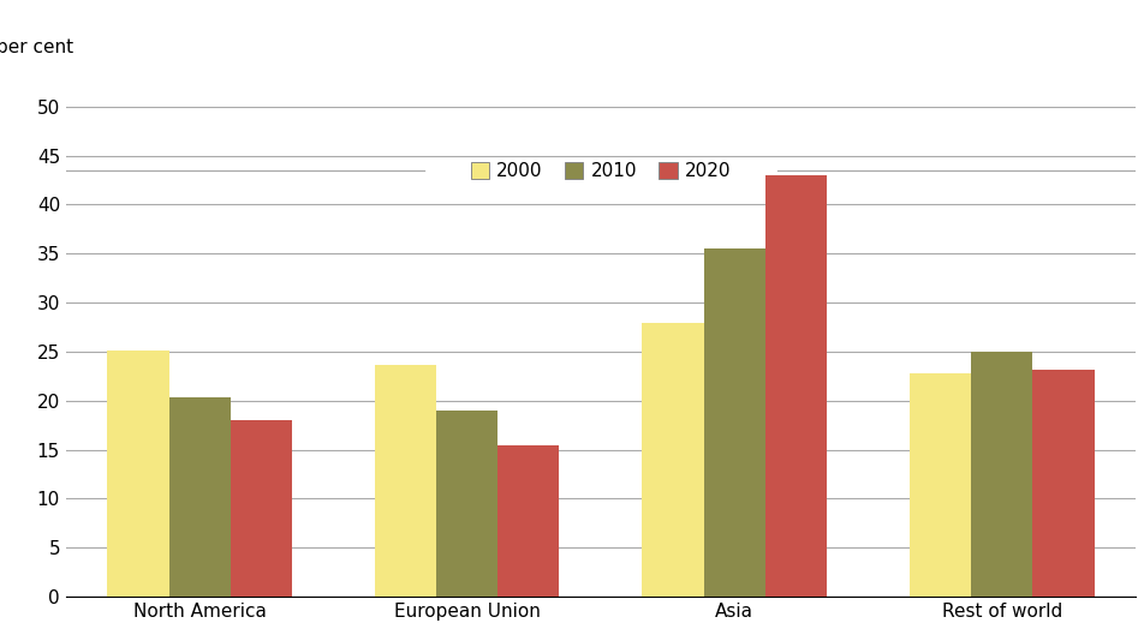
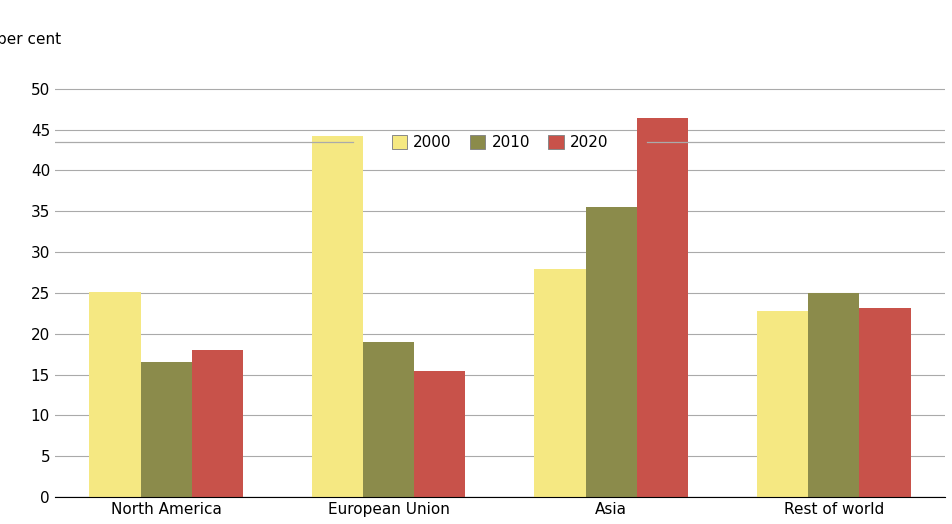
2010/North America: 20.3 -> 16.6
2000/European Union: 23.7 -> 44.2
2020/Asia: 43.0 -> 46.4
